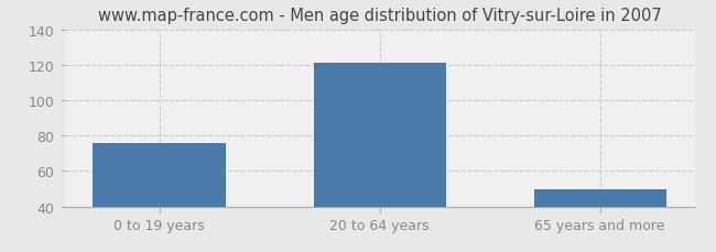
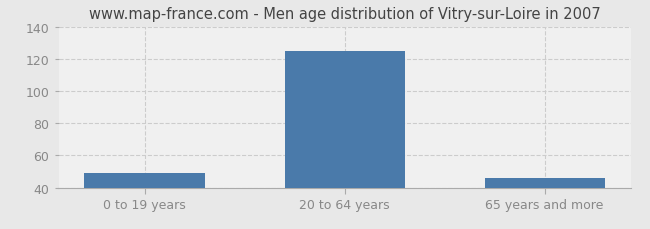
0 to 19 years: 76 -> 49
20 to 64 years: 121 -> 125
65 years and more: 50 -> 46
